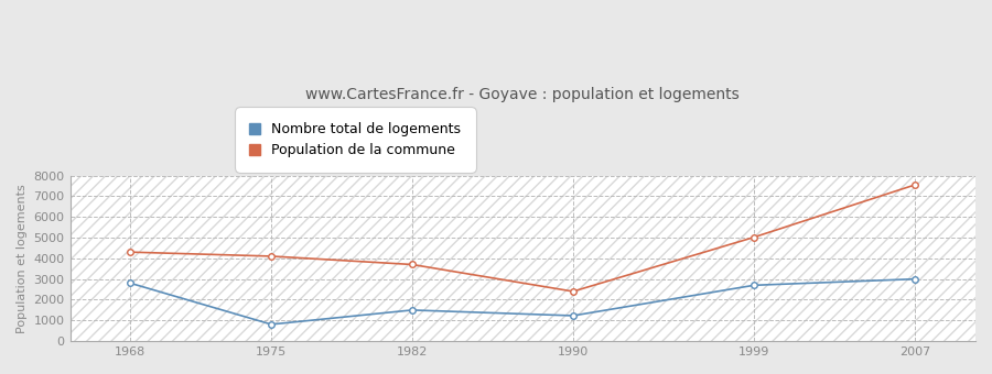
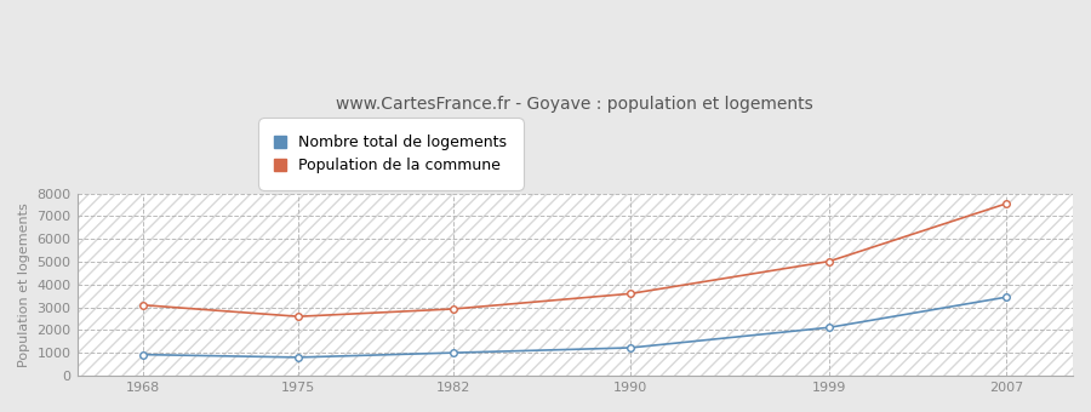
Nombre total de logements/1968: 2800 -> 900
Population de la commune/1968: 4300 -> 3100
Population de la commune/1975: 4100 -> 2600
Nombre total de logements/1982: 1500 -> 1000
Population de la commune/1982: 3700 -> 2900
Population de la commune/1990: 2400 -> 3600
Nombre total de logements/1999: 2700 -> 2100
Nombre total de logements/2007: 3000 -> 3400
